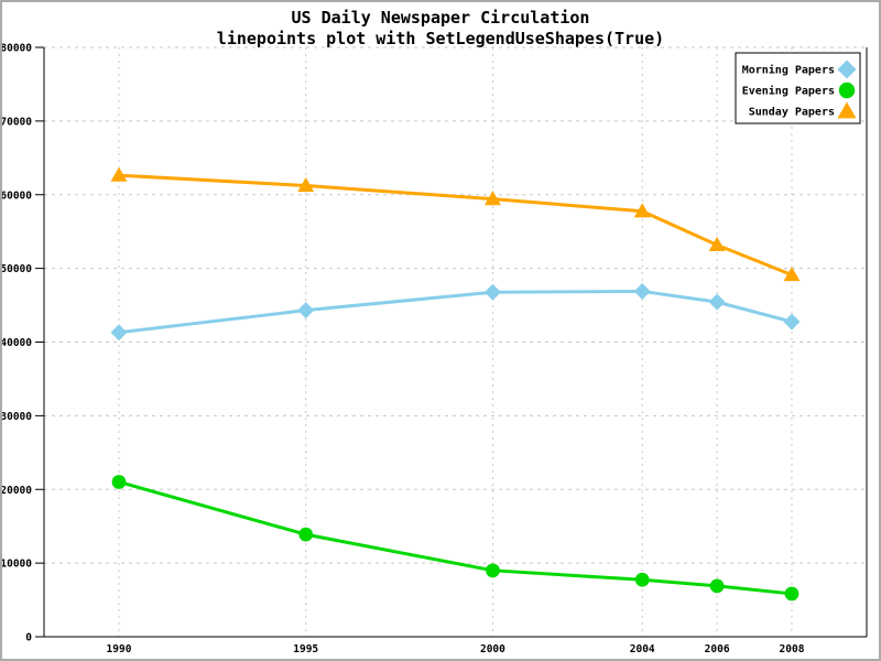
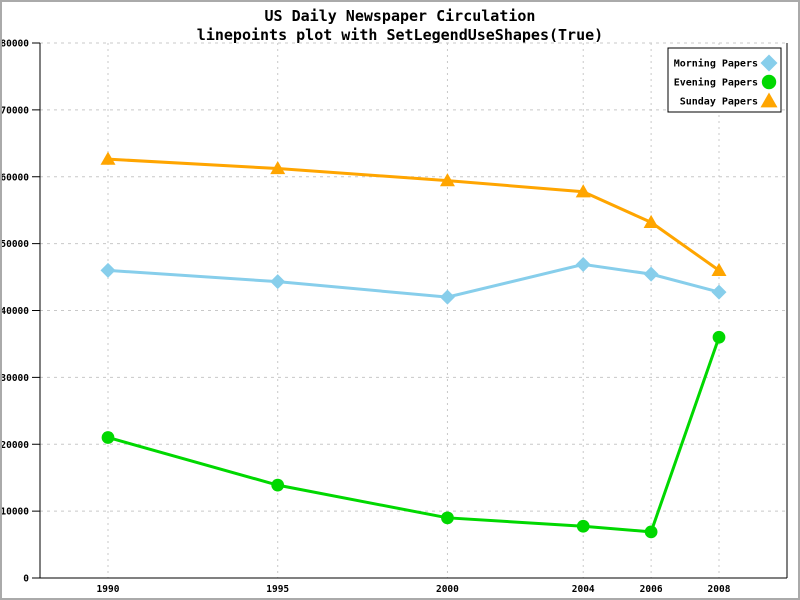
Morning Papers/1990: 41000 -> 46000
Morning Papers/2000: 47000 -> 42000
Evening Papers/2008: 6000 -> 36000
Sunday Papers/2008: 49000 -> 46000
